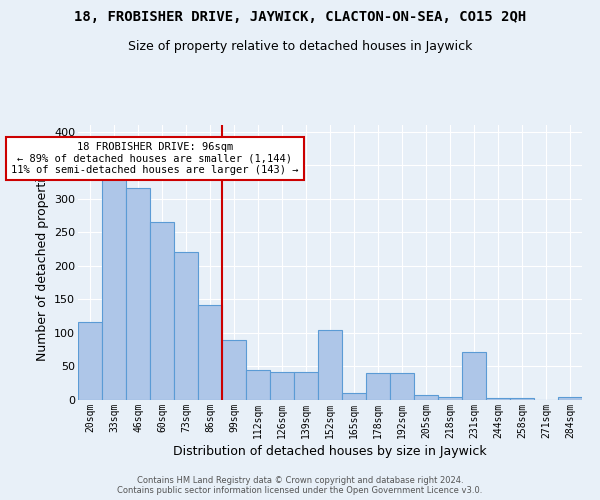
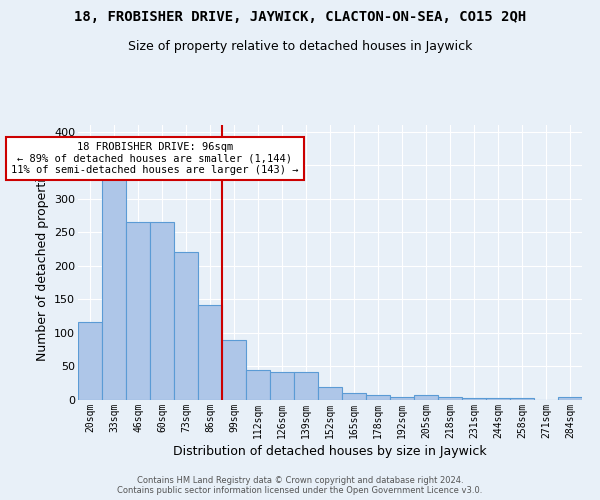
46sqm: 316 -> 265
152sqm: 104 -> 20
178sqm: 40 -> 8
192sqm: 40 -> 5
231sqm: 72 -> 3
